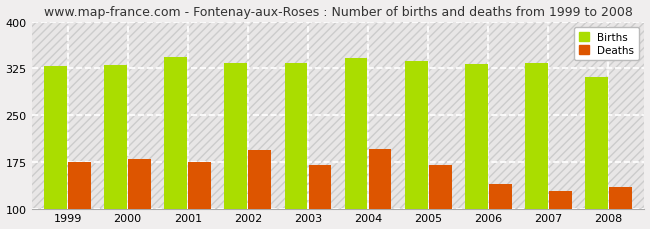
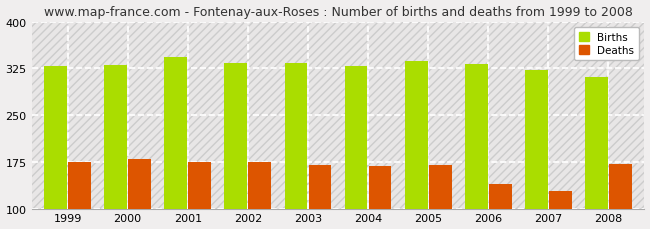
Deaths/2002: 194 -> 175
Births/2004: 342 -> 328
Deaths/2004: 196 -> 169
Births/2007: 334 -> 323
Deaths/2008: 134 -> 171
